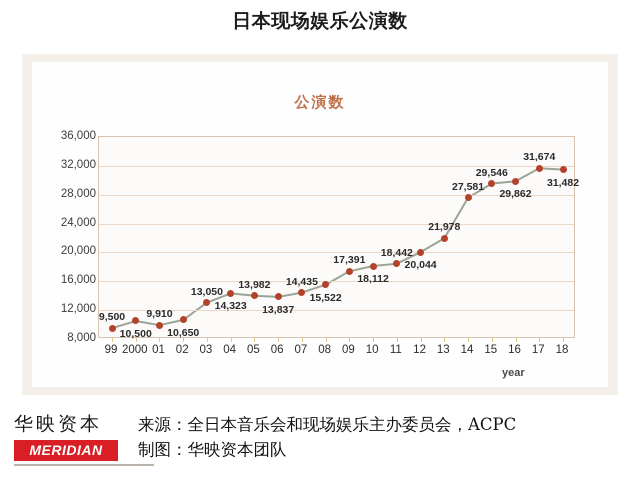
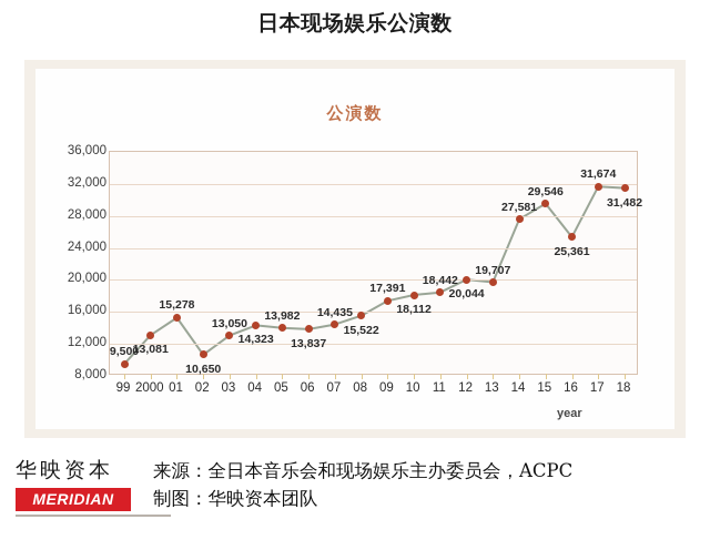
2000: 10,500 -> 13,081
01: 9,910 -> 15,278
13: 21,978 -> 19,707
16: 29,862 -> 25,361
